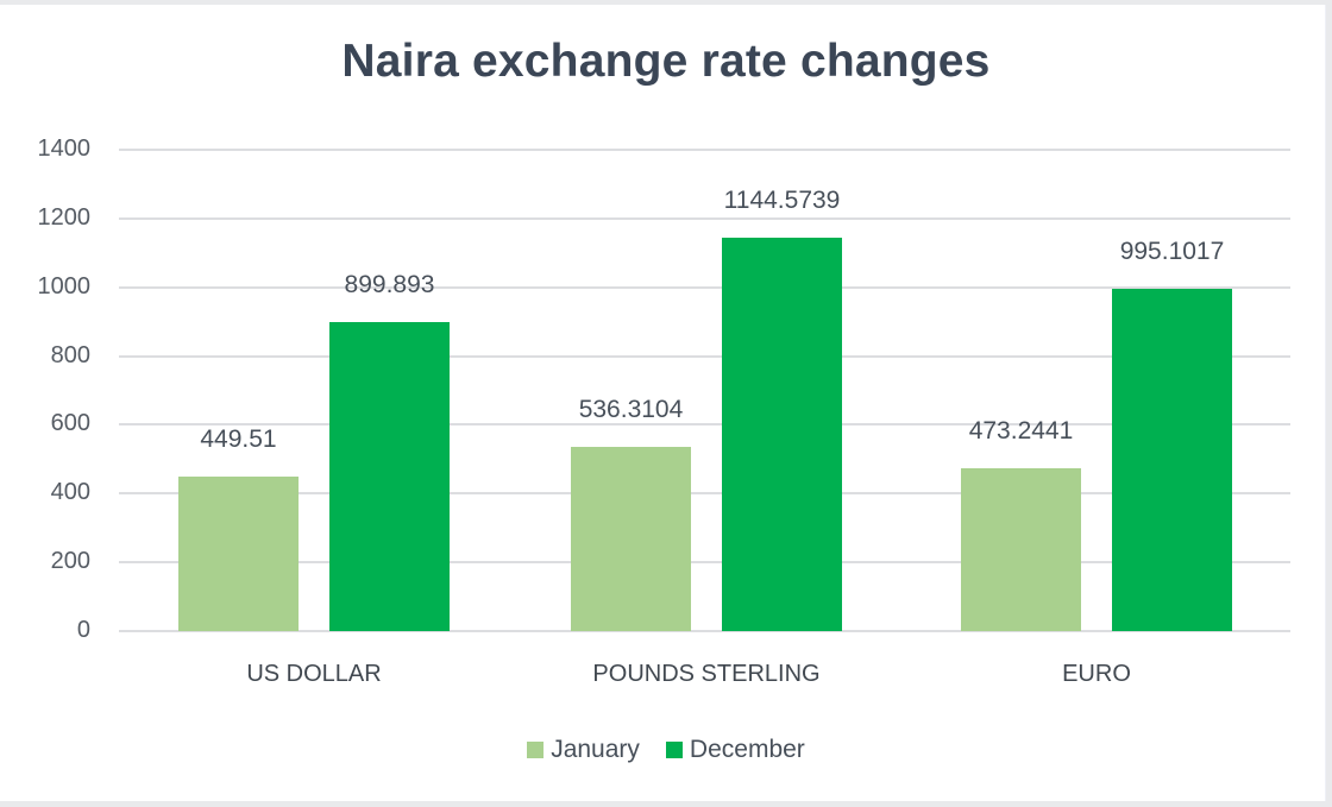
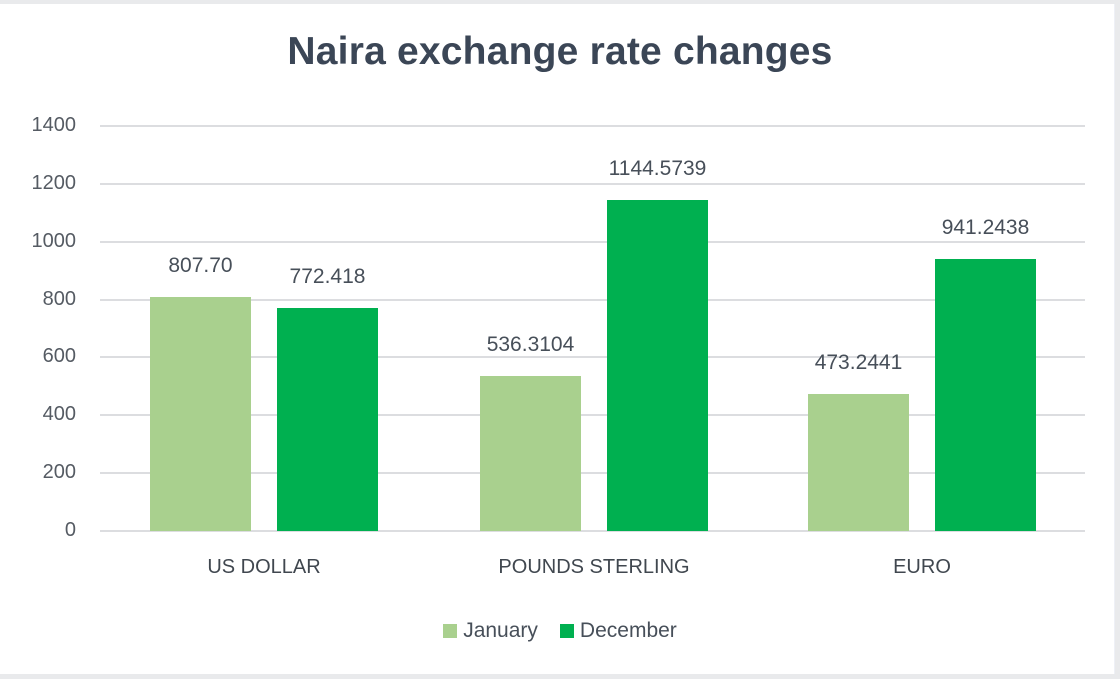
January/US DOLLAR: 449.51 -> 807.70
December/US DOLLAR: 899.893 -> 772.418
December/EURO: 995.1017 -> 941.2438
